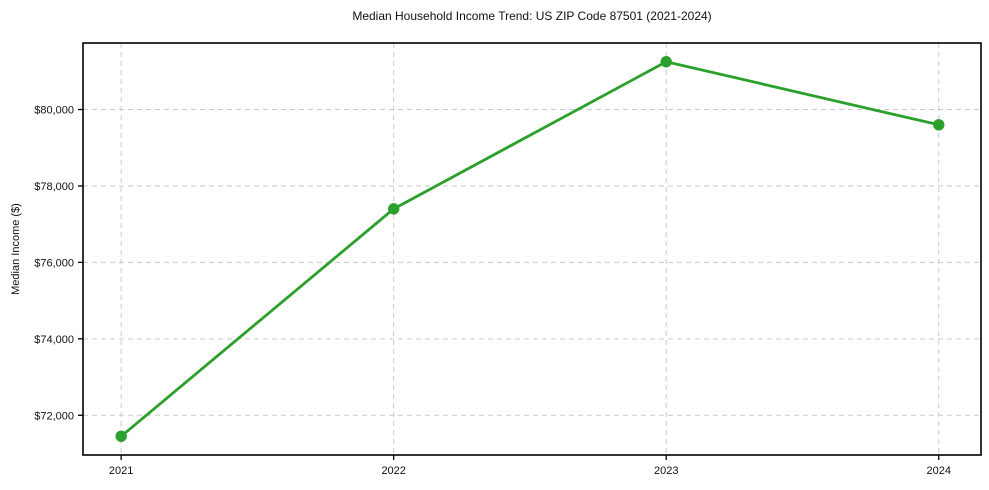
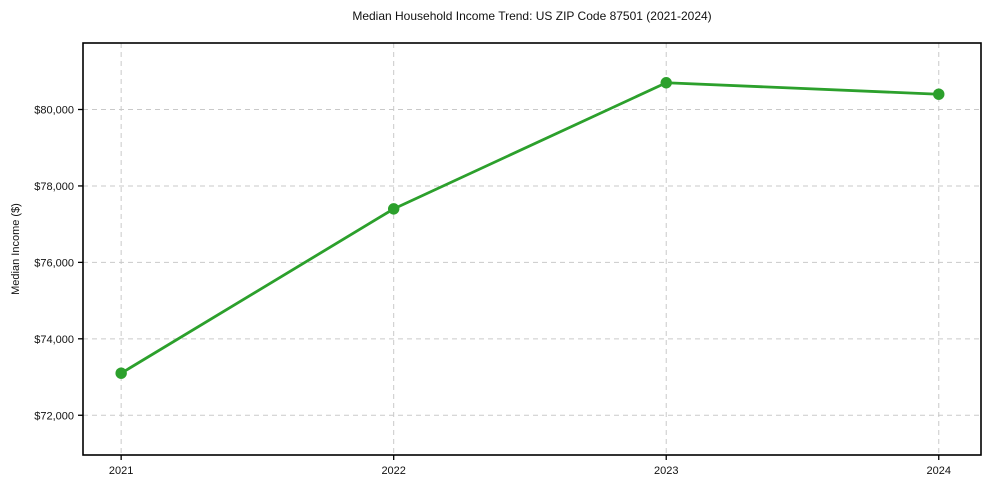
2021: $71400 -> $73100
2023: $81200 -> $80700
2024: $79600 -> $80400
